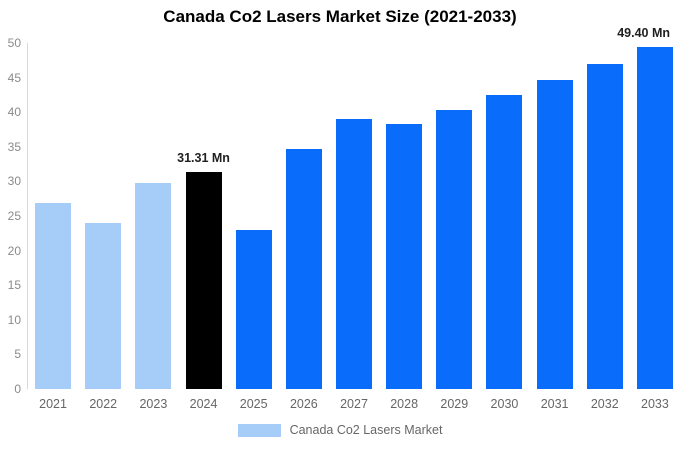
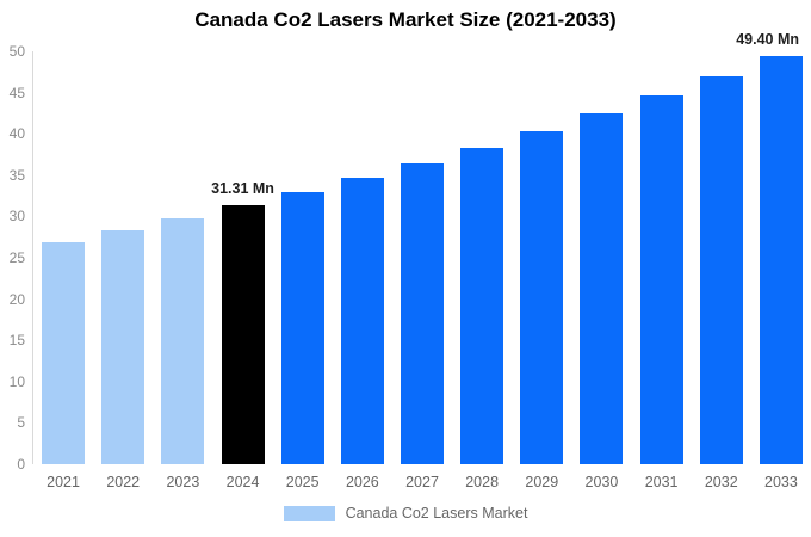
2022: 24 -> 28
2025: 23 -> 33
2027: 39 -> 36
